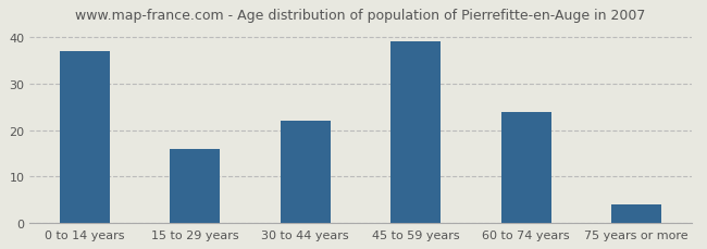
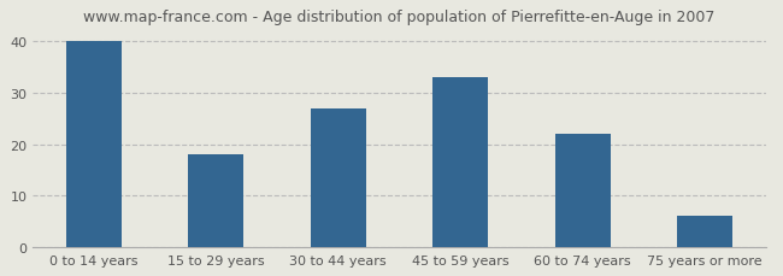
0 to 14 years: 37 -> 40
15 to 29 years: 16 -> 18
30 to 44 years: 22 -> 27
45 to 59 years: 39 -> 33
60 to 74 years: 24 -> 22
75 years or more: 4 -> 6
